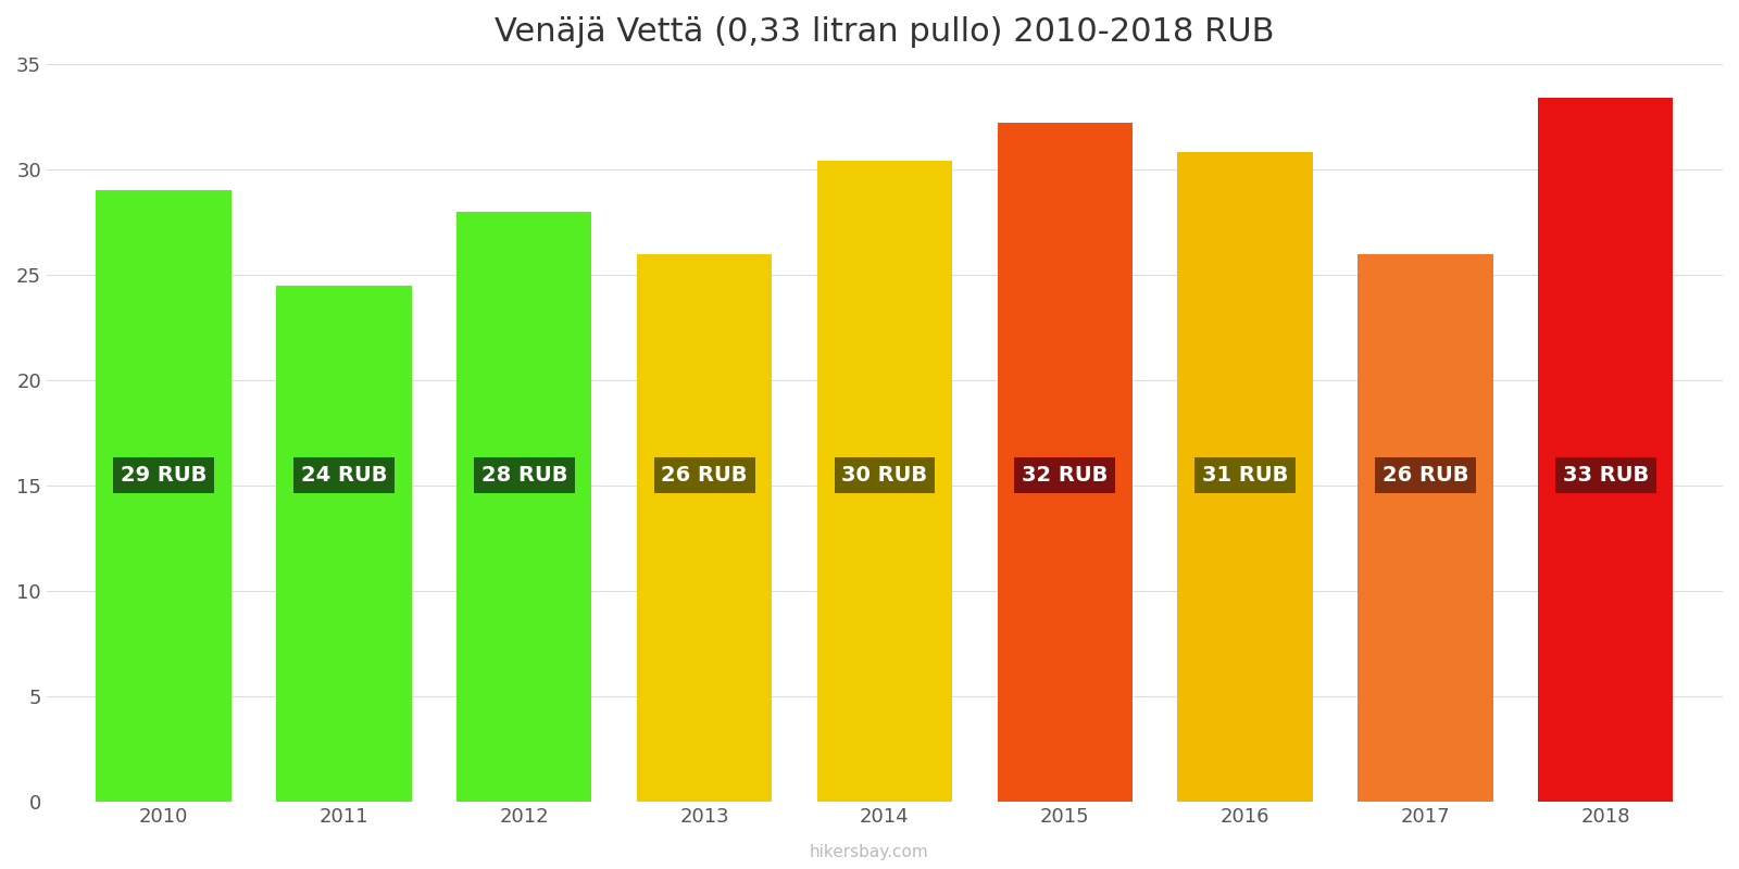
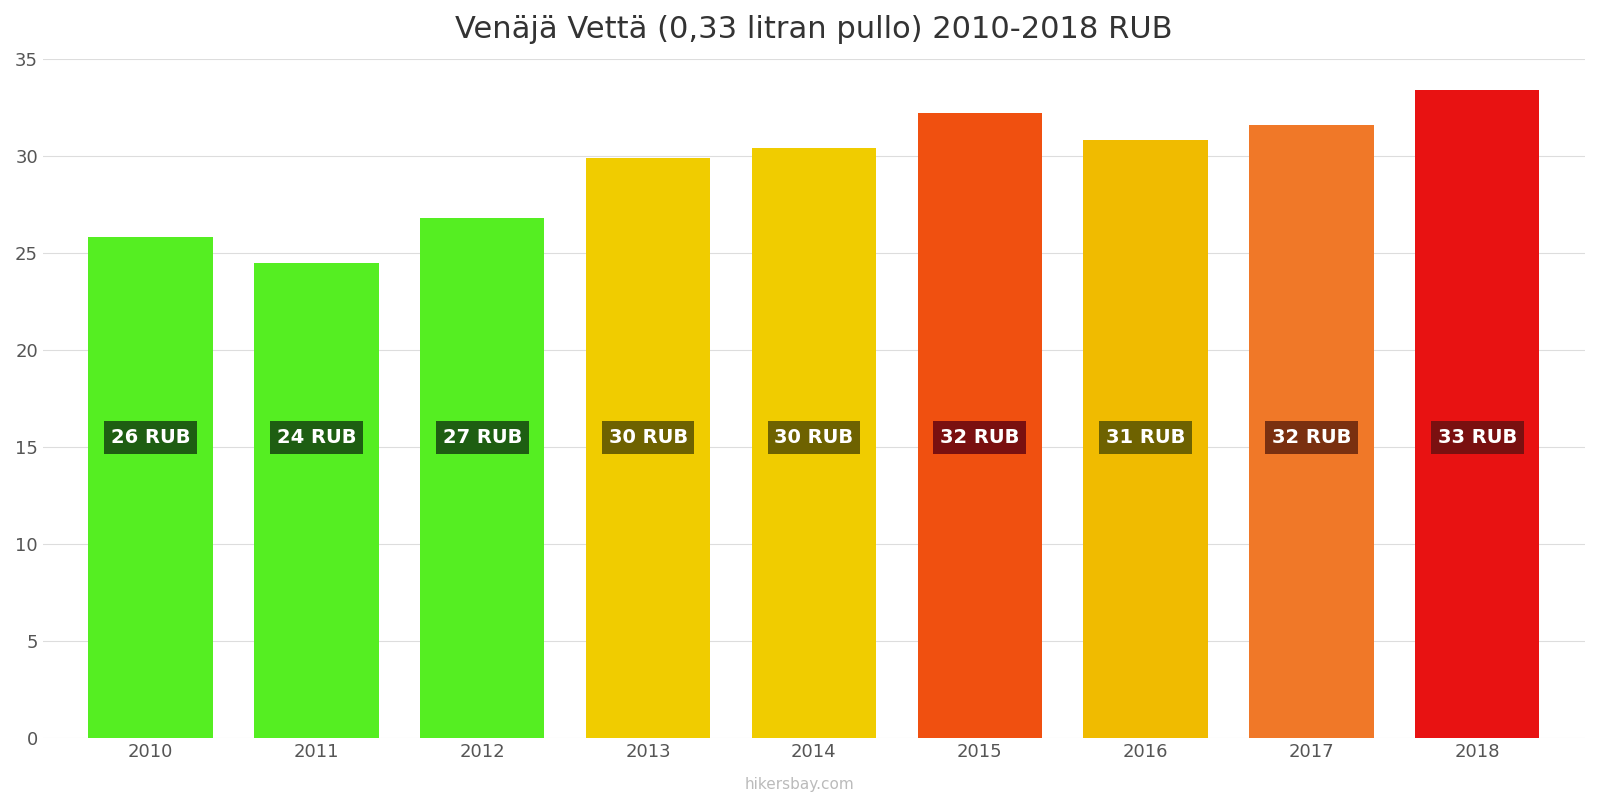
2010: 29 -> 26
2012: 28 -> 27
2013: 26 -> 30
2017: 26 -> 32
